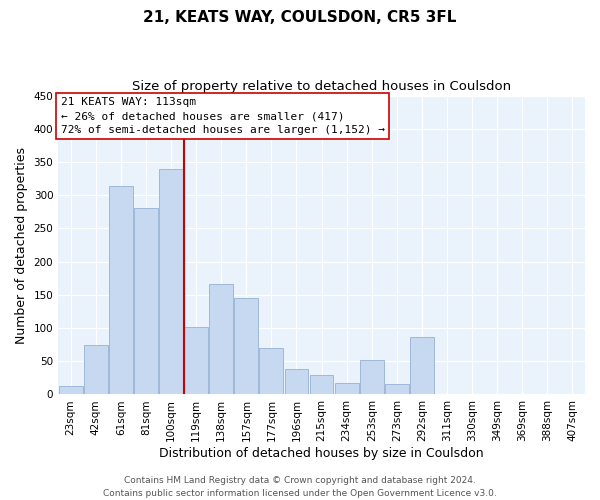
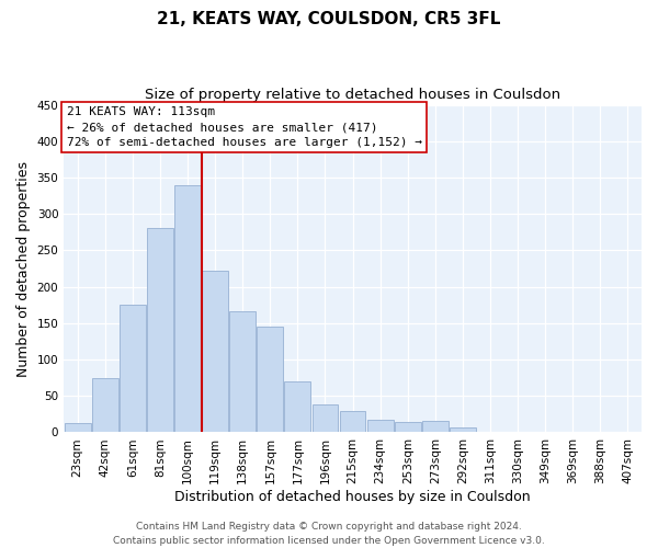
61sqm: 314 -> 175
119sqm: 102 -> 222
253sqm: 52 -> 14
292sqm: 86 -> 7
